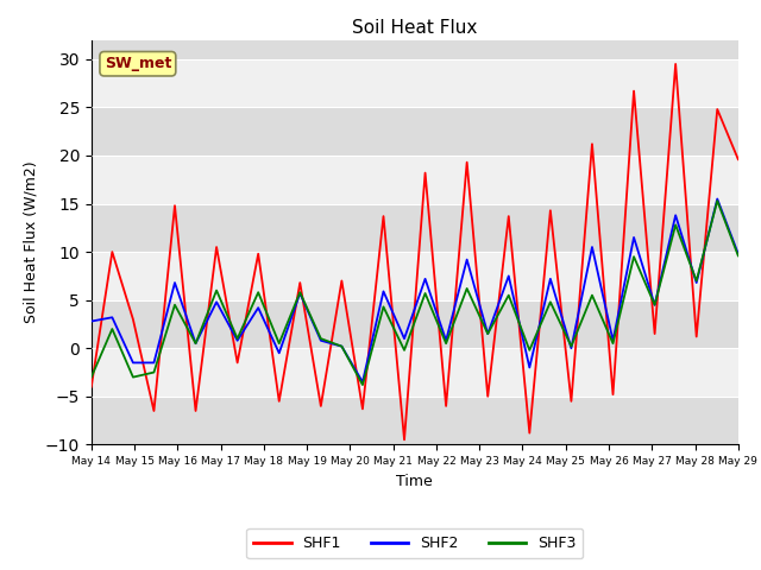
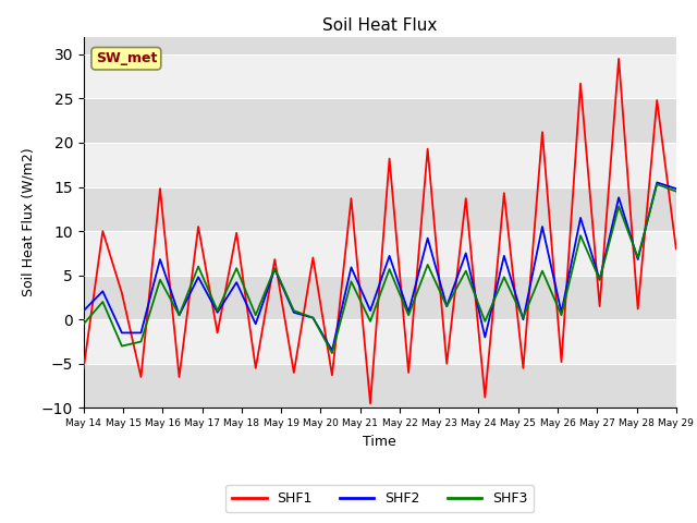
SHF1/May 14: -4.0 -> -5.5
SHF2/May 14: 2.8 -> 1.0
SHF3/May 14: -3.0 -> -0.5
SHF1/May 29: 19.6 -> 8.0
SHF2/May 29: 9.8 -> 14.8
SHF3/May 29: 9.6 -> 14.5
